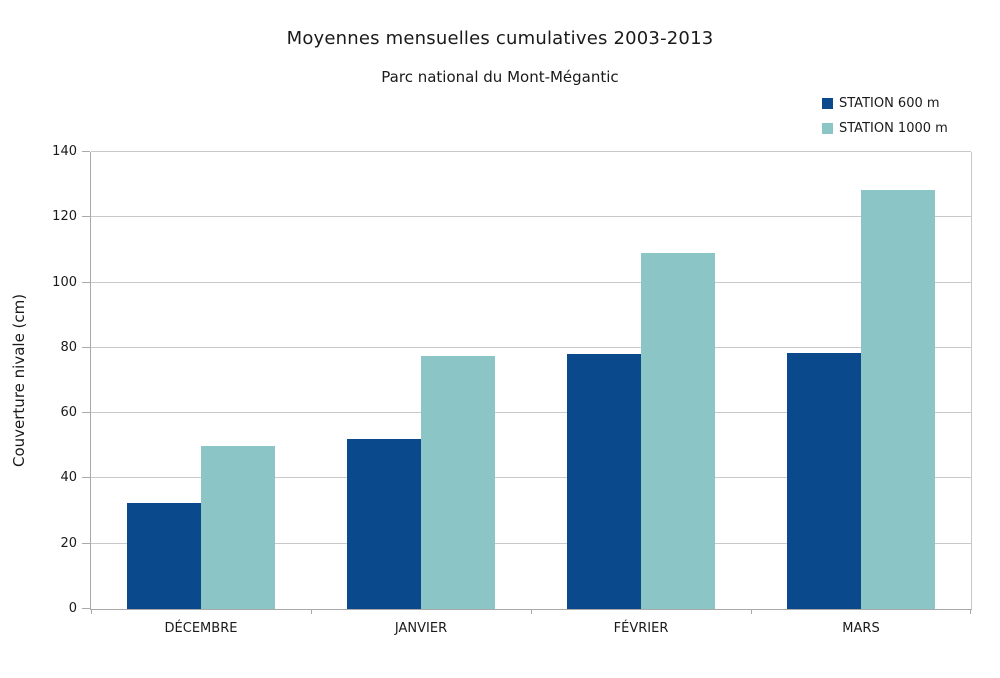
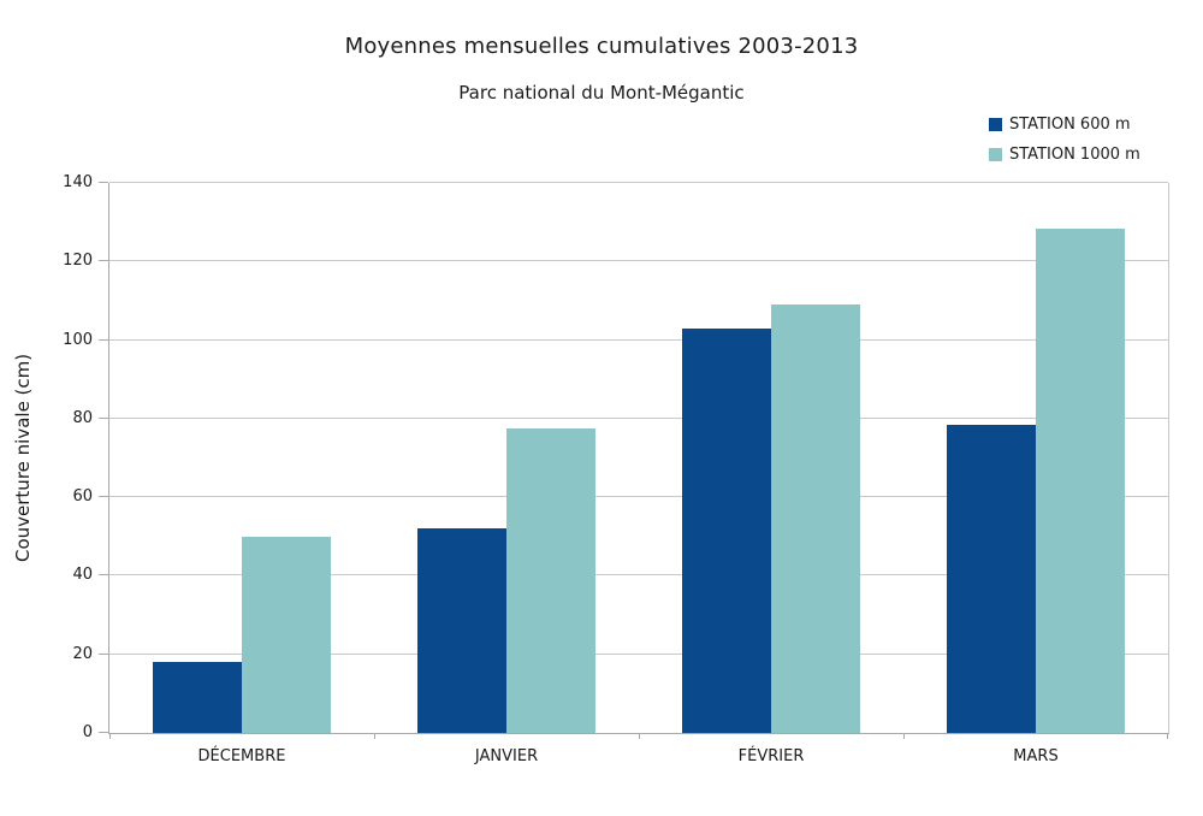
STATION 600 m/DÉCEMBRE: 32 -> 18
STATION 600 m/FÉVRIER: 78 -> 103
